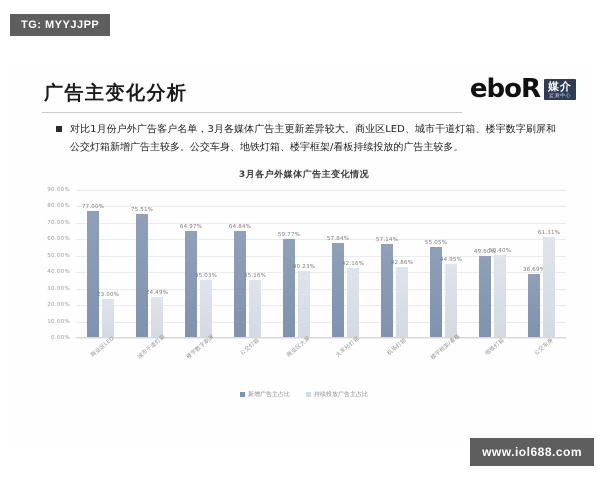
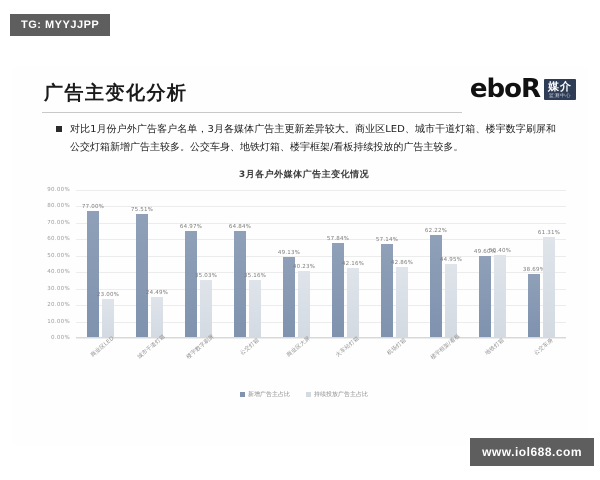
新增广告主占比/商业区大屏: 59.77% -> 49.13%
新增广告主占比/楼宇框架/看板: 55.05% -> 62.22%
